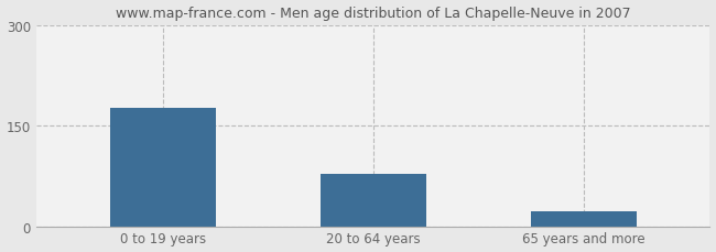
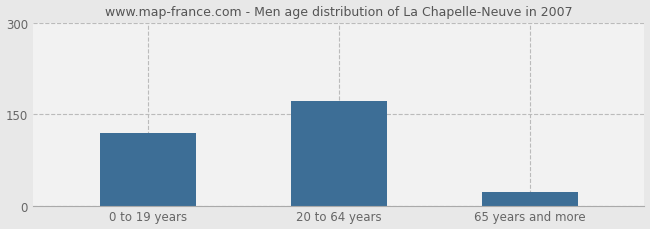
0 to 19 years: 176 -> 120
20 to 64 years: 78 -> 172
